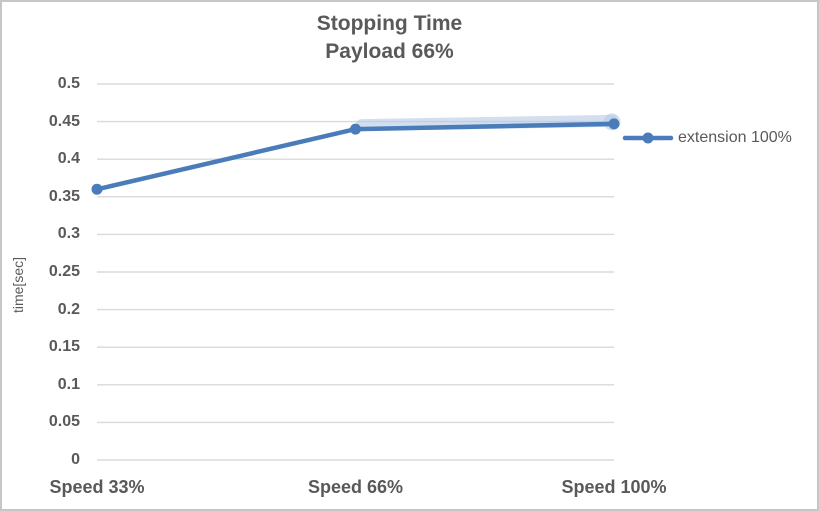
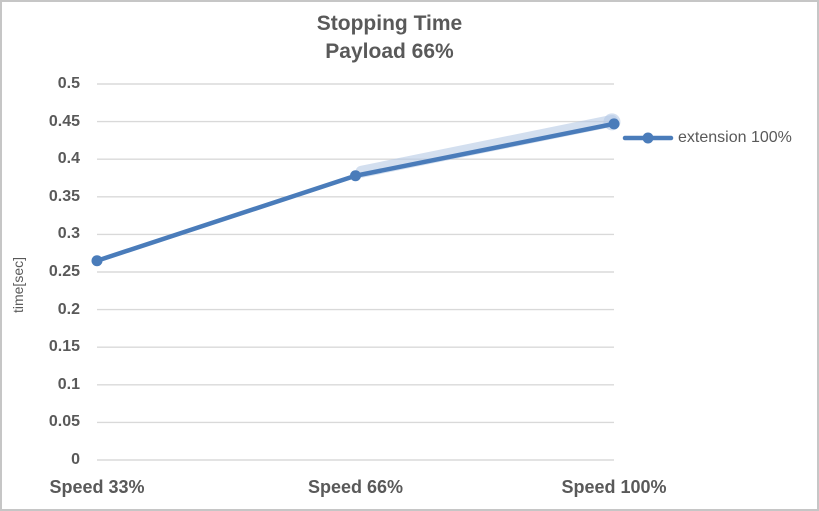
Speed 33%: 0.36 -> 0.27
Speed 66%: 0.44 -> 0.38
